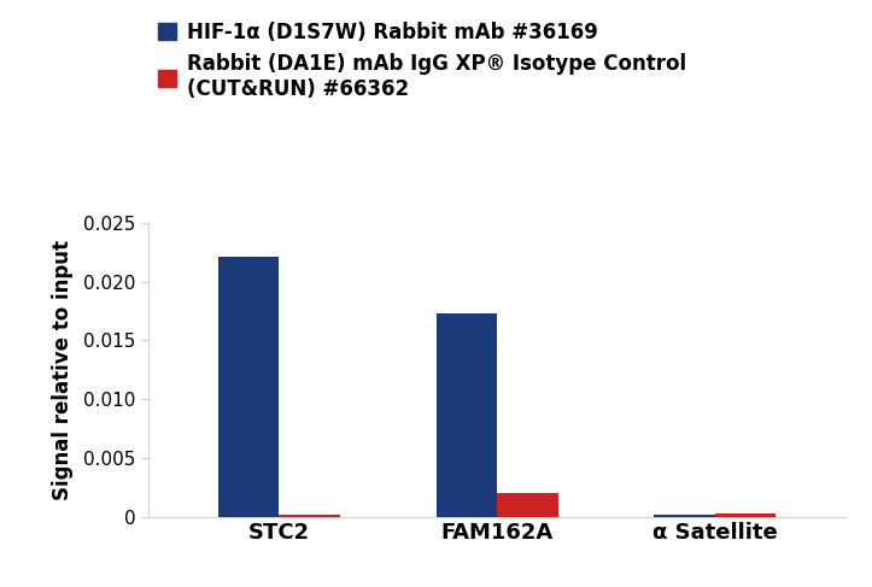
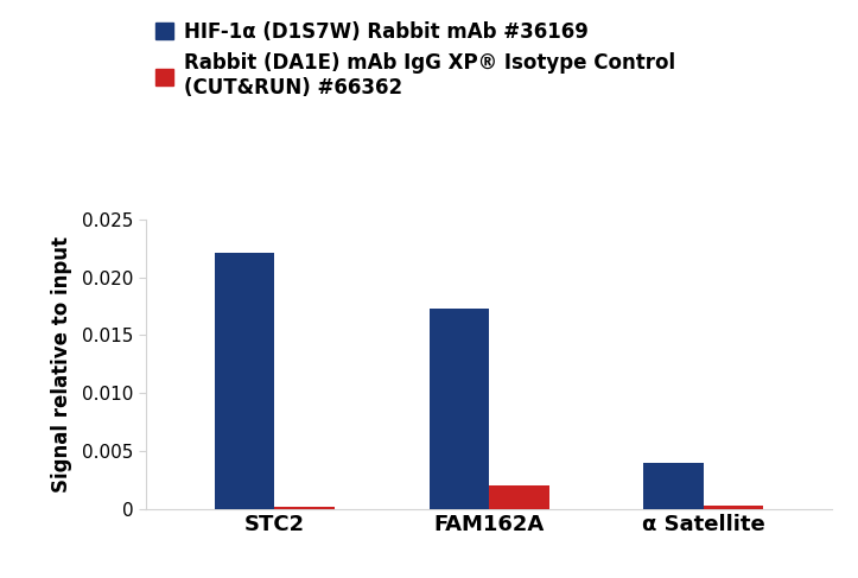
HIF-1α (D1S7W) Rabbit mAb #36169/α Satellite: 0.0002 -> 0.0040
